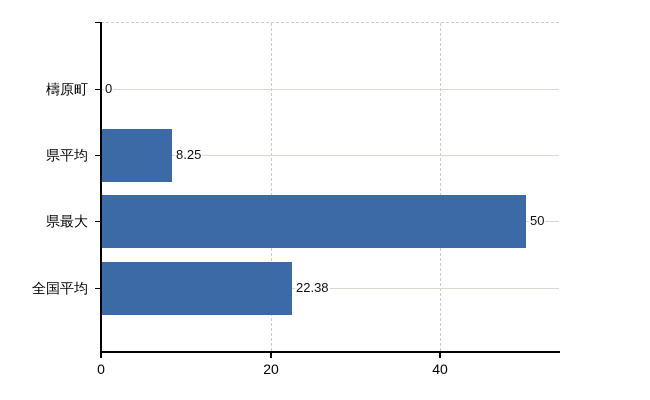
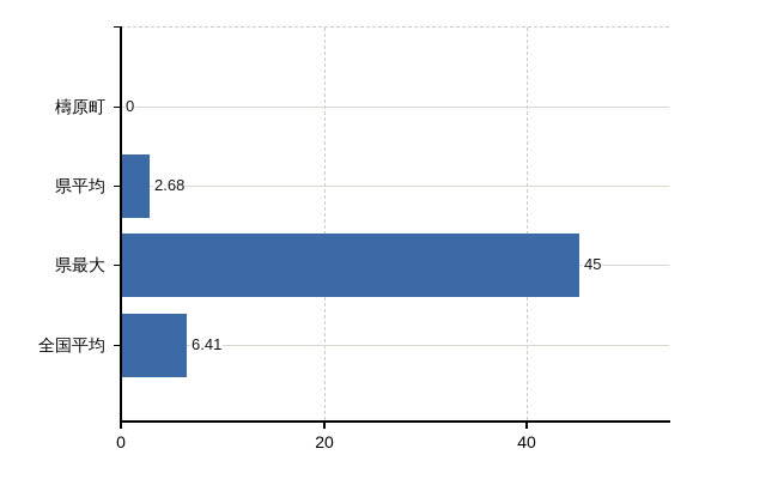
県平均: 8.25 -> 2.68
県最大: 50 -> 45
全国平均: 22.38 -> 6.41
